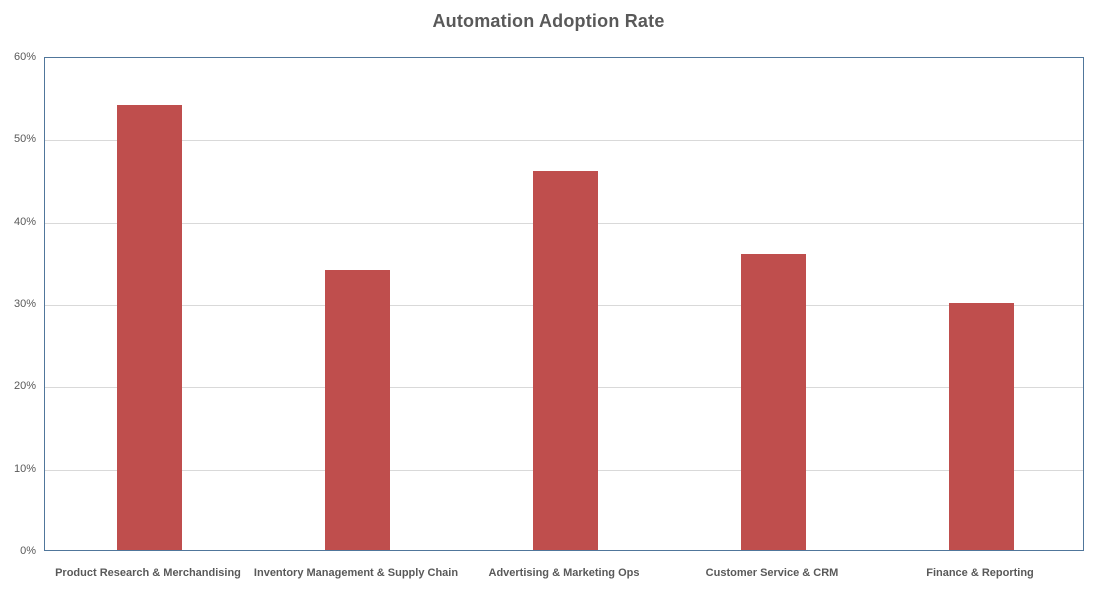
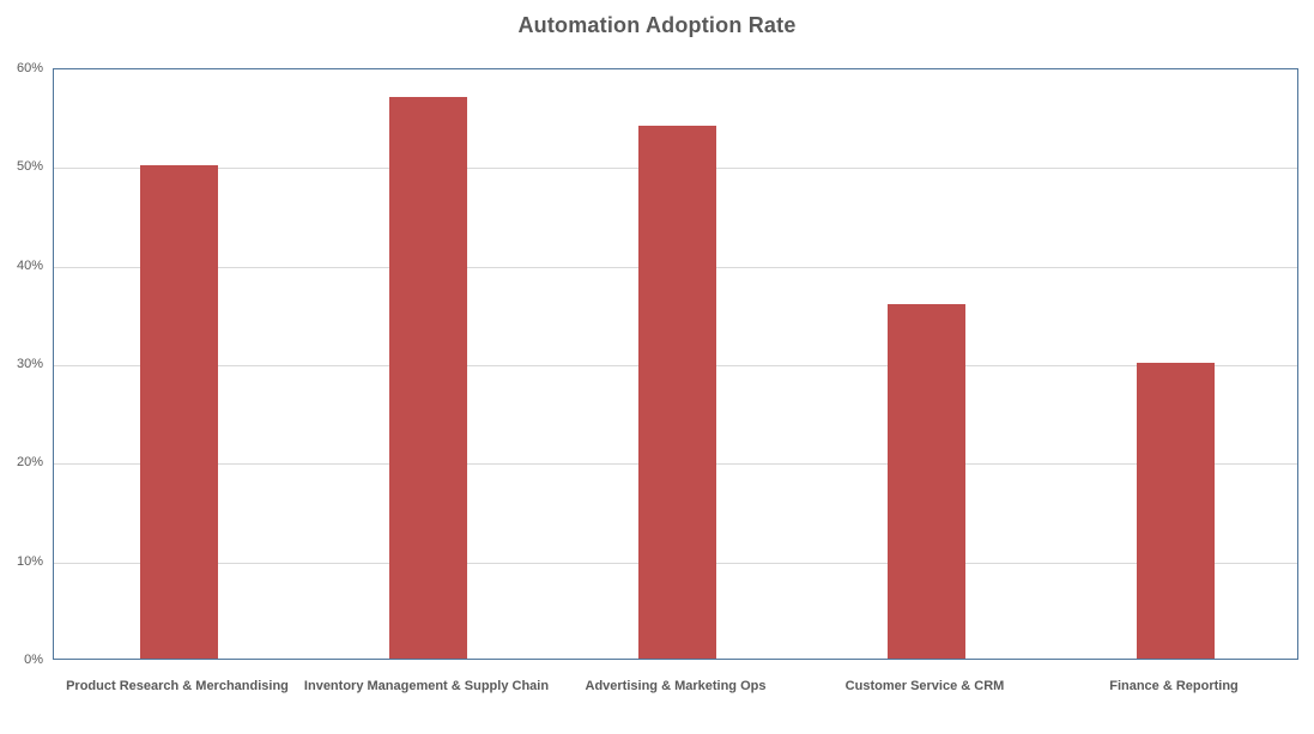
Product Research & Merchandising: 54% -> 50%
Inventory Management & Supply Chain: 34% -> 57%
Advertising & Marketing Ops: 46% -> 54%
